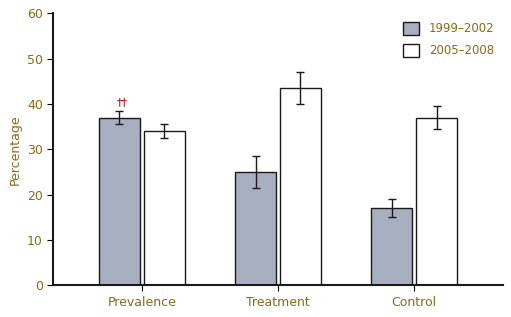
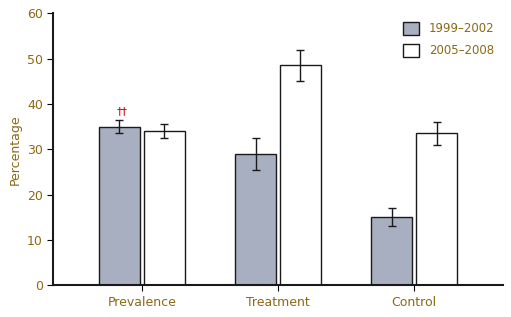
1999–2002/Prevalence: 37 -> 35
1999–2002/Treatment: 25 -> 29
2005–2008/Treatment: 43.5 -> 48.5
1999–2002/Control: 17 -> 15
2005–2008/Control: 37.0 -> 33.5
